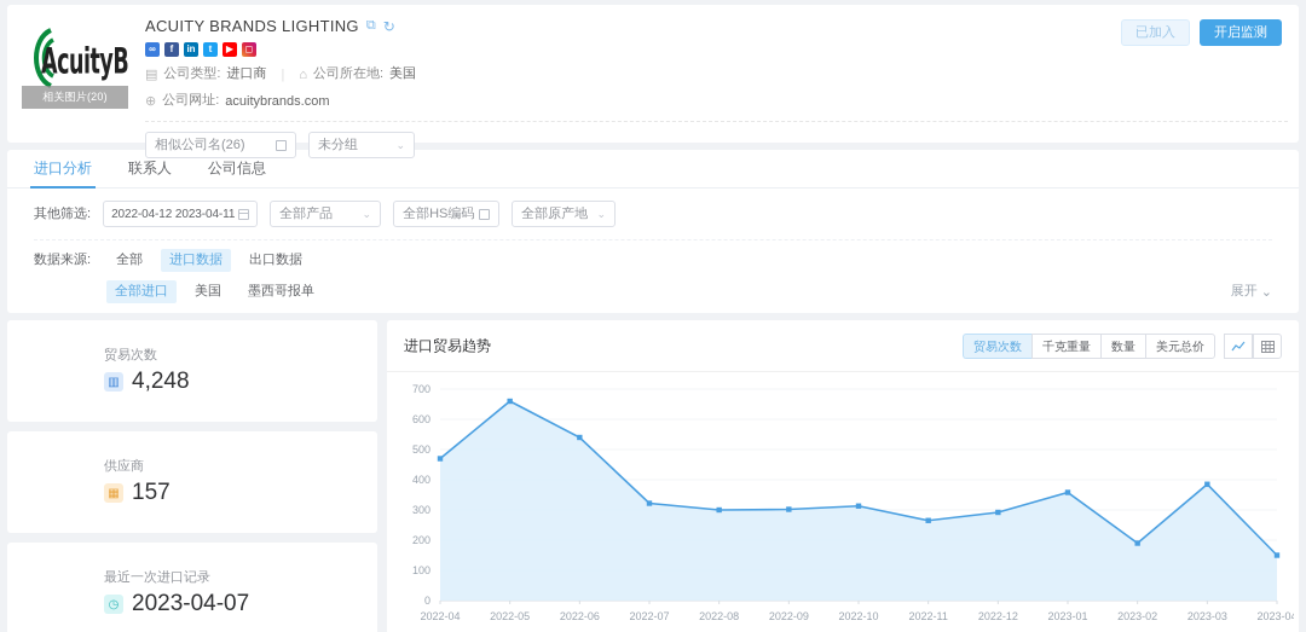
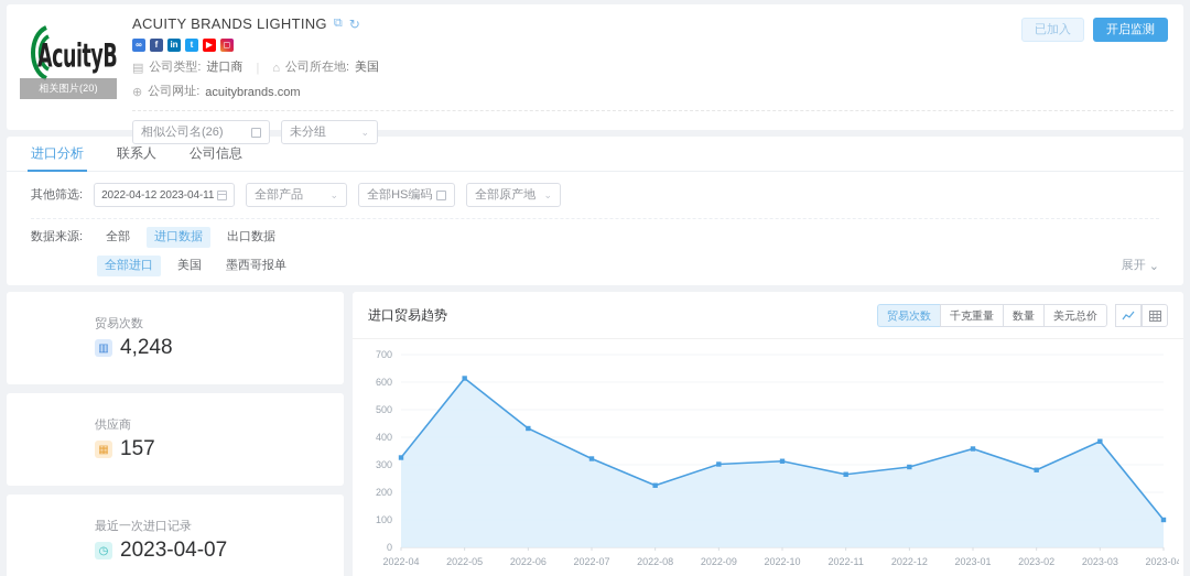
2022-04: 470 -> 330
2022-05: 660 -> 610
2022-06: 540 -> 430
2022-08: 300 -> 220
2023-02: 190 -> 280
2023-04: 150 -> 100
